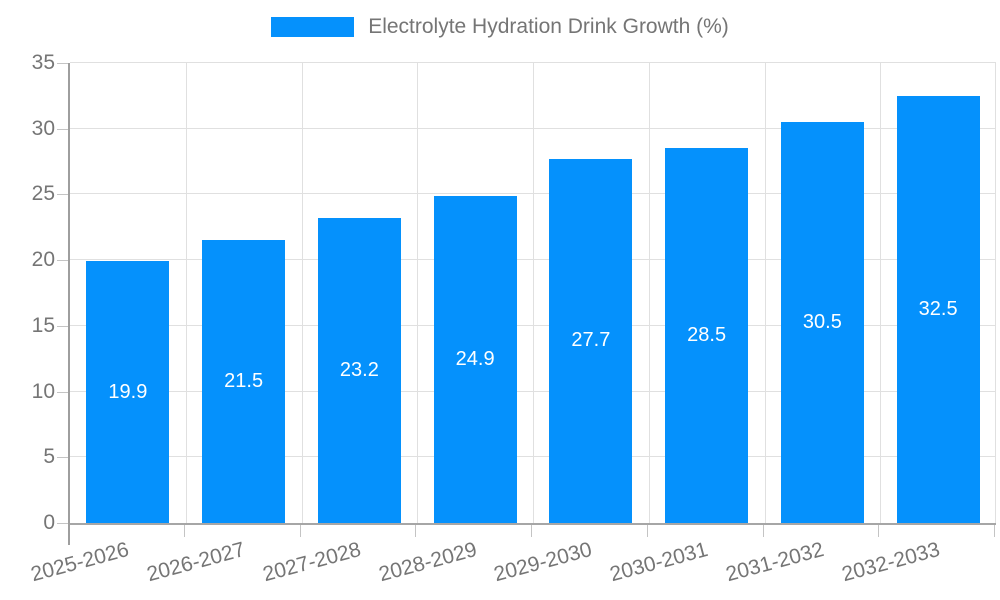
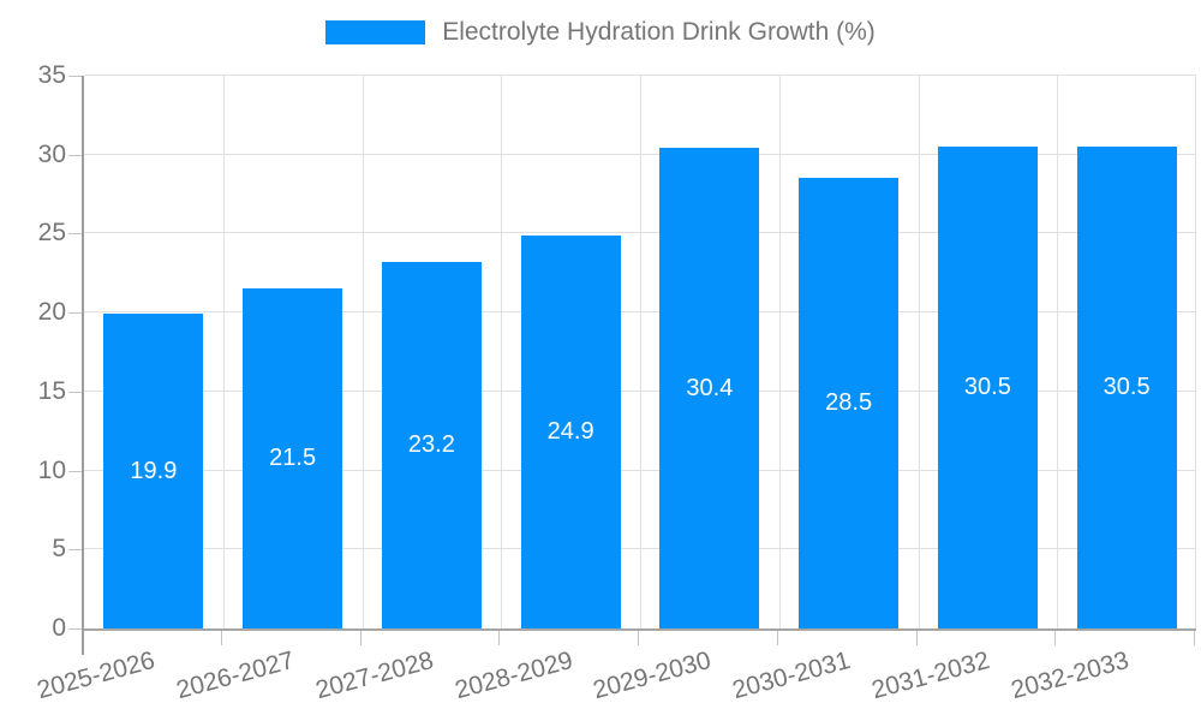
2029-2030: 27.7 -> 30.4
2032-2033: 32.5 -> 30.5
